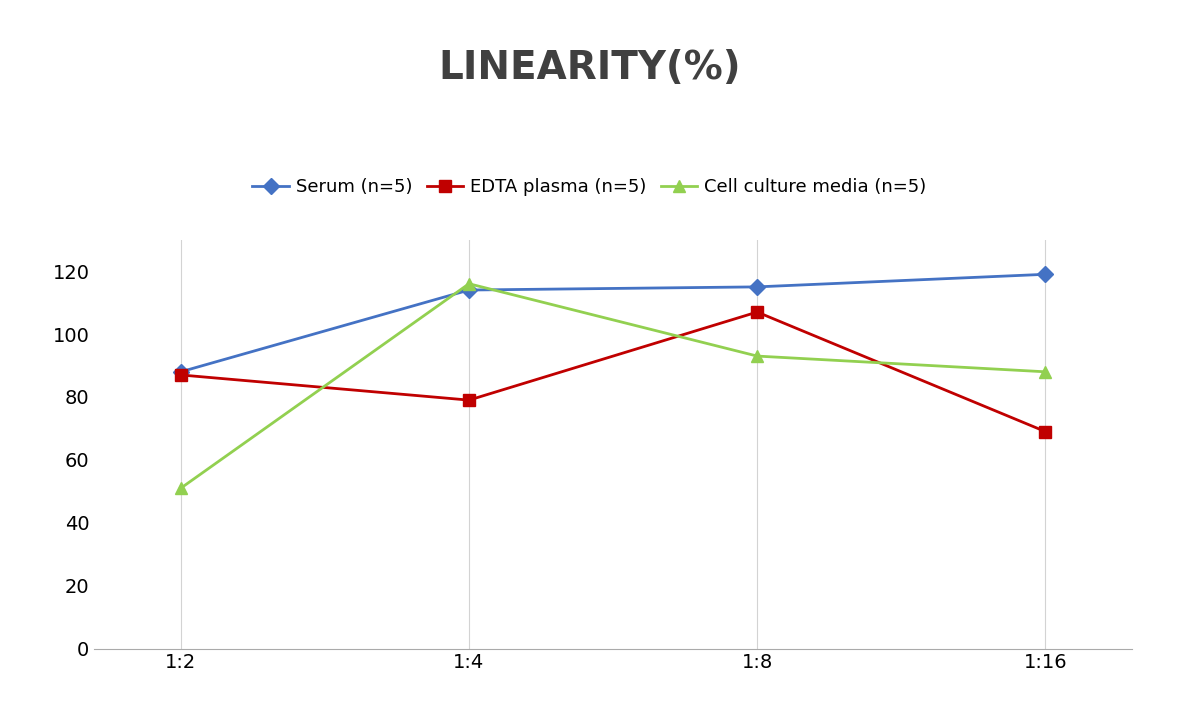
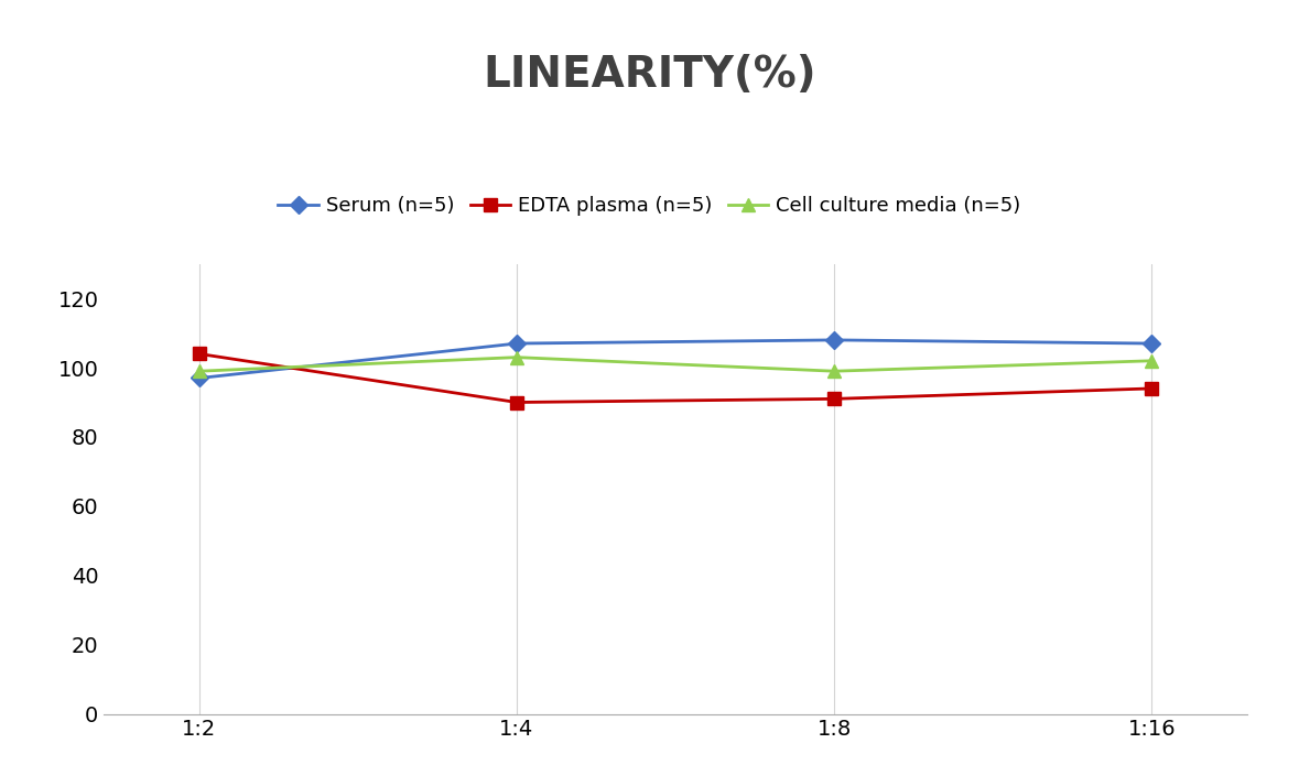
Serum (n=5)/1:2: 88 -> 97
EDTA plasma (n=5)/1:2: 87 -> 104
Cell culture media (n=5)/1:2: 51 -> 99
Serum (n=5)/1:4: 114 -> 107
EDTA plasma (n=5)/1:4: 79 -> 90
Cell culture media (n=5)/1:4: 116 -> 103
Serum (n=5)/1:8: 115 -> 108
EDTA plasma (n=5)/1:8: 107 -> 91
Cell culture media (n=5)/1:8: 93 -> 99
Serum (n=5)/1:16: 119 -> 107
EDTA plasma (n=5)/1:16: 69 -> 94
Cell culture media (n=5)/1:16: 88 -> 102
